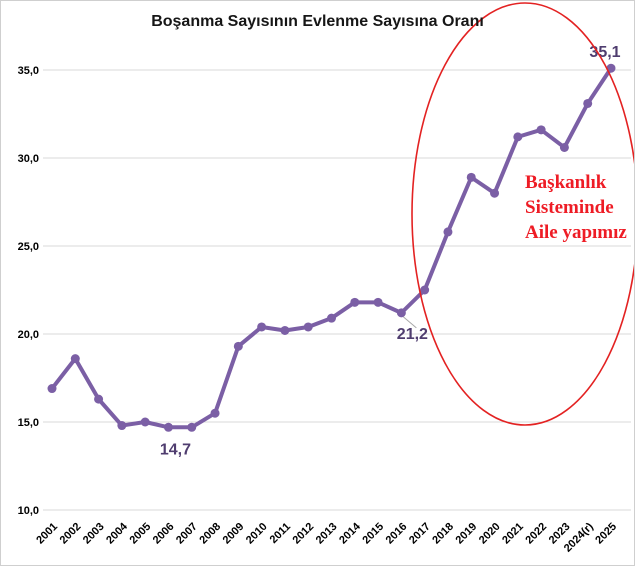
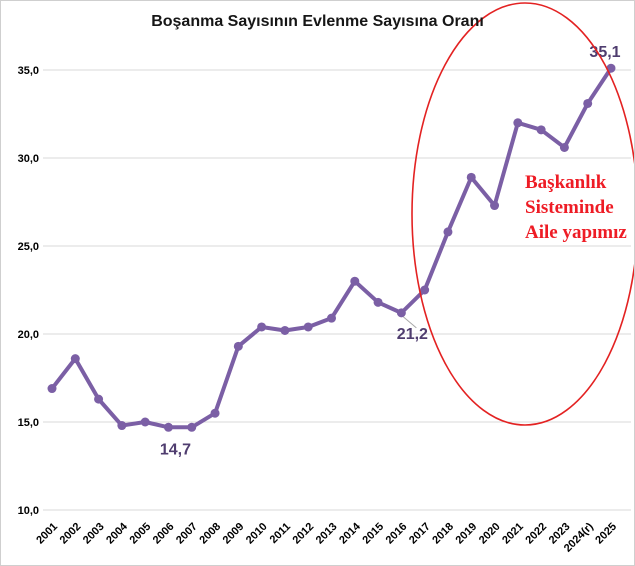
2014: 21,8 -> 23,0
2020: 28,0 -> 27,3
2021: 31,2 -> 32,0
